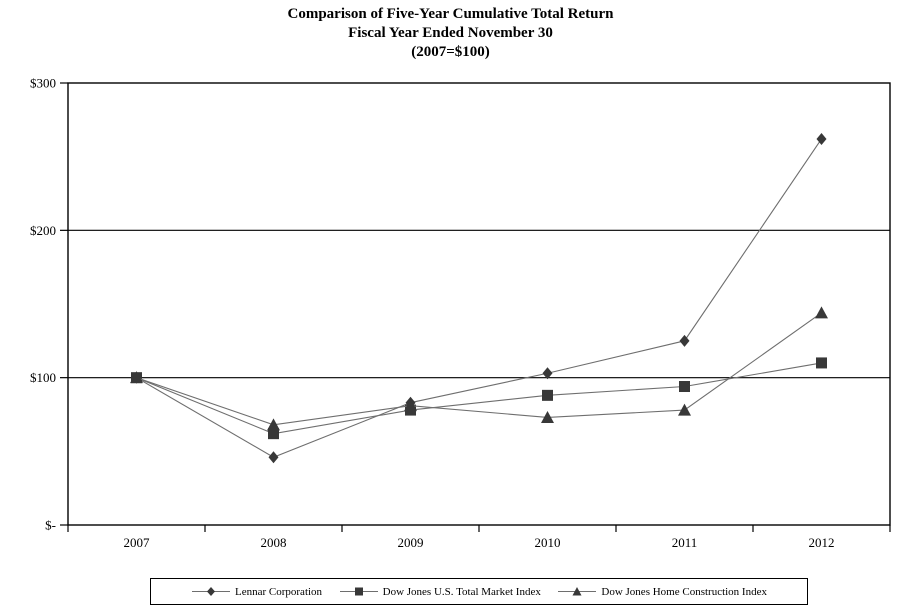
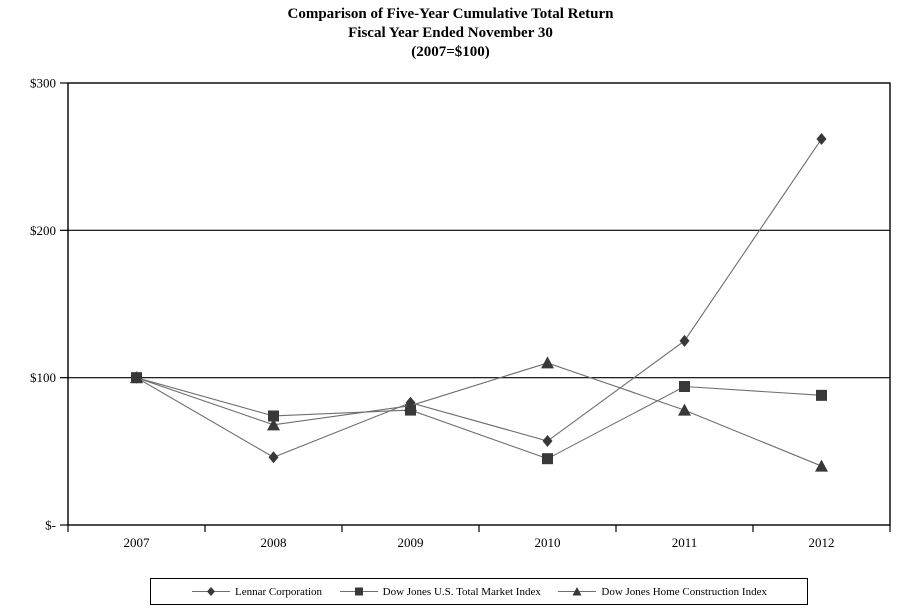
Dow Jones U.S. Total Market Index/2008: $62 -> $74
Lennar Corporation/2010: $103 -> $57
Dow Jones U.S. Total Market Index/2010: $88 -> $45
Dow Jones Home Construction Index/2010: $73 -> $110
Dow Jones U.S. Total Market Index/2012: $110 -> $88
Dow Jones Home Construction Index/2012: $144 -> $40
